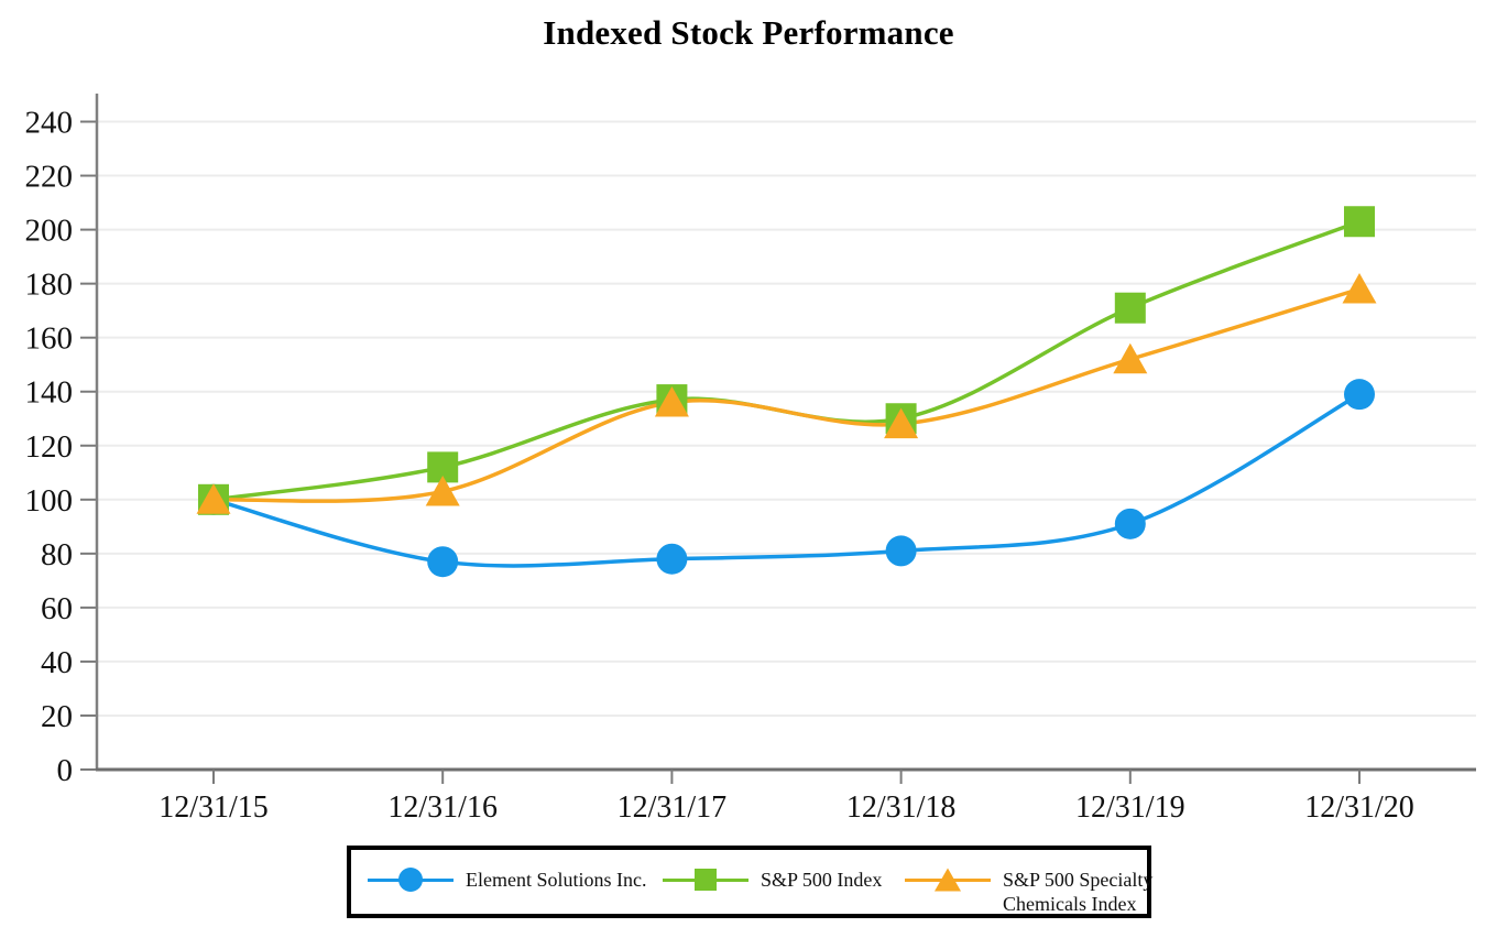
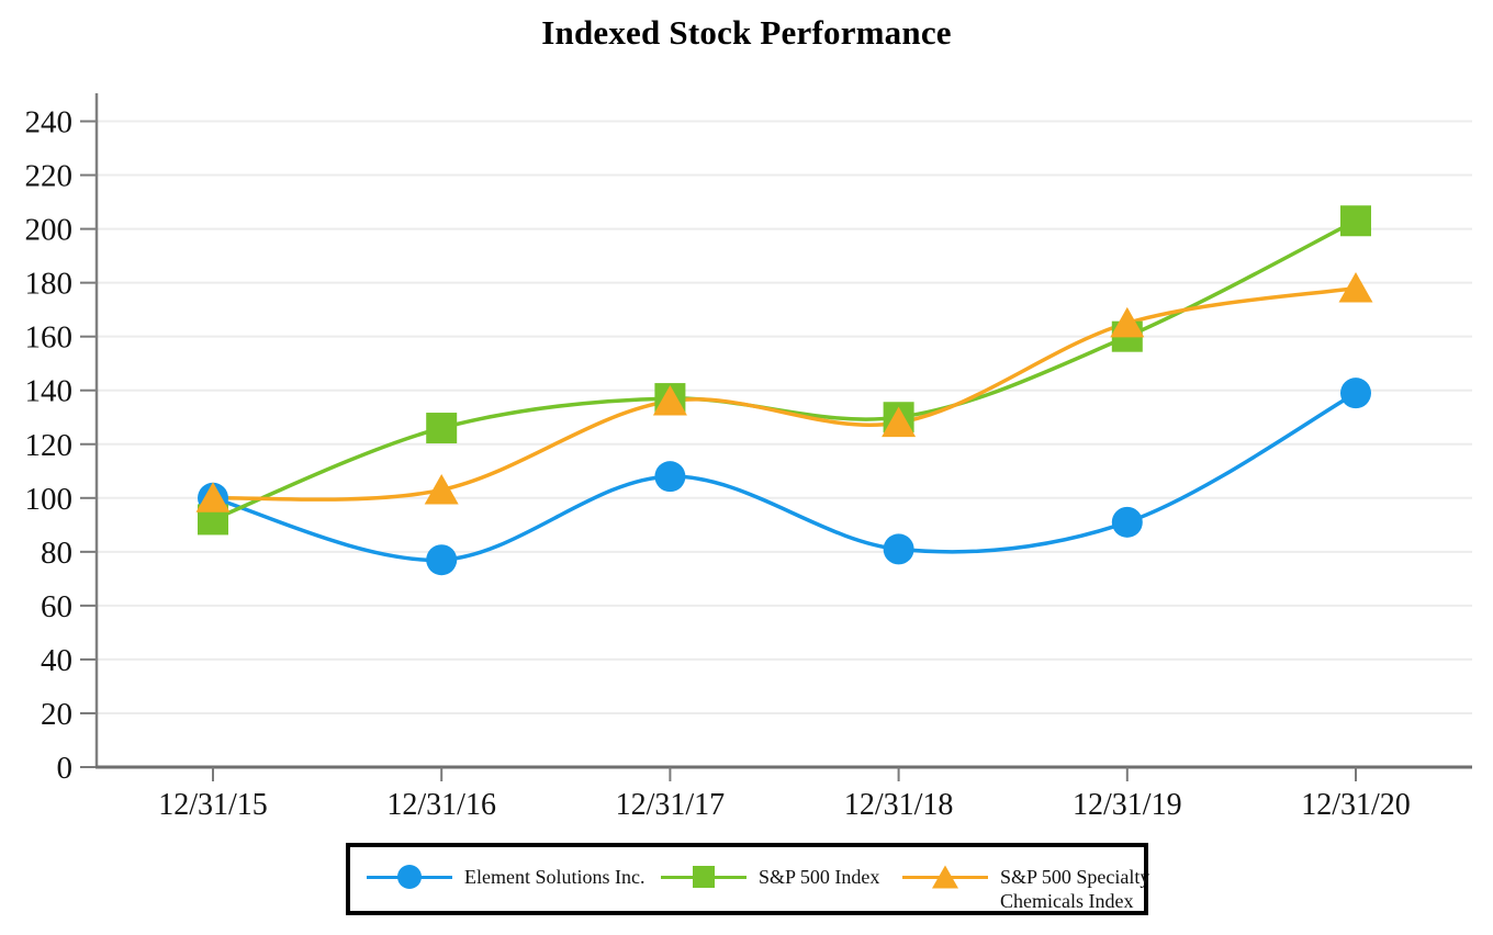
S&P 500 Index/12/31/15: 100 -> 92
S&P 500 Index/12/31/16: 112 -> 126
Element Solutions Inc./12/31/17: 78 -> 108
S&P 500 Index/12/31/19: 171 -> 160
S&P 500 Specialty Chemicals Index/12/31/19: 152 -> 165
